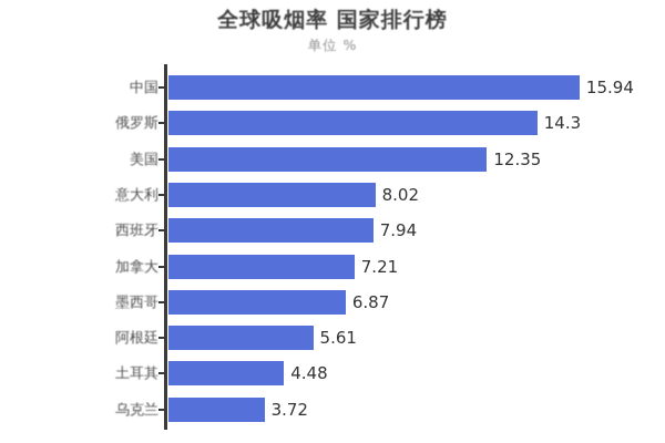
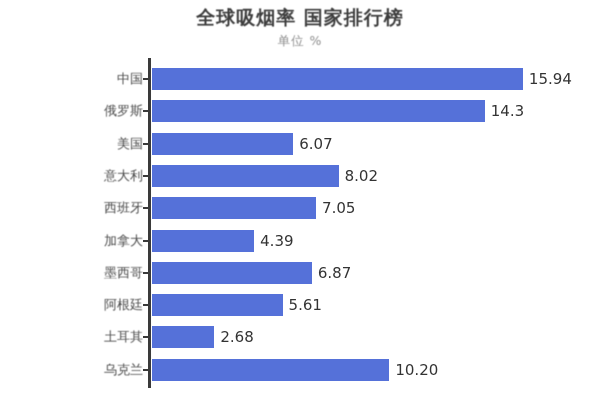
美国: 12.35 -> 6.07
西班牙: 7.94 -> 7.05
加拿大: 7.21 -> 4.39
土耳其: 4.48 -> 2.68
乌克兰: 3.72 -> 10.20
